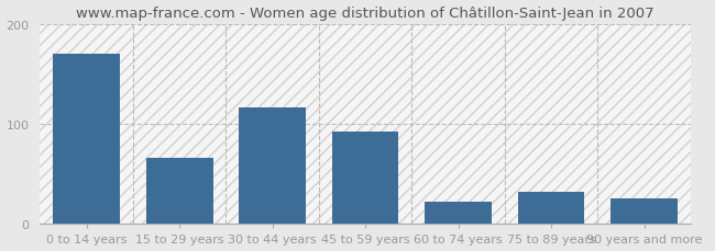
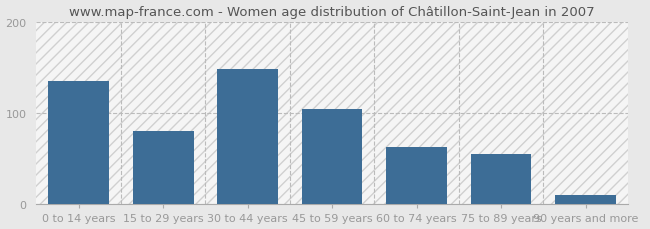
0 to 14 years: 170 -> 135
15 to 29 years: 66 -> 80
30 to 44 years: 116 -> 148
45 to 59 years: 92 -> 104
60 to 74 years: 22 -> 63
75 to 89 years: 32 -> 55
90 years and more: 26 -> 10
